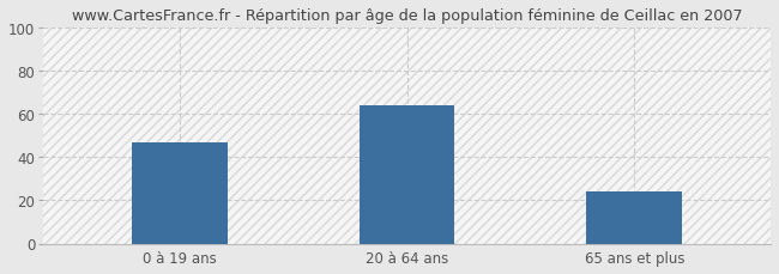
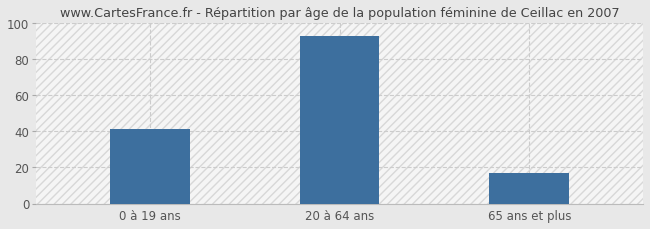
0 à 19 ans: 47 -> 41
20 à 64 ans: 64 -> 93
65 ans et plus: 24 -> 17
